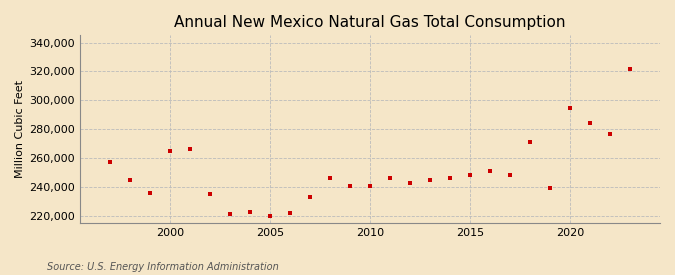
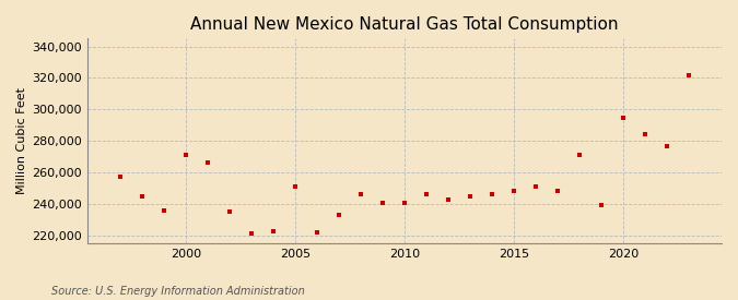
2000: 265,000 -> 271,000
2005: 220,000 -> 251,000
